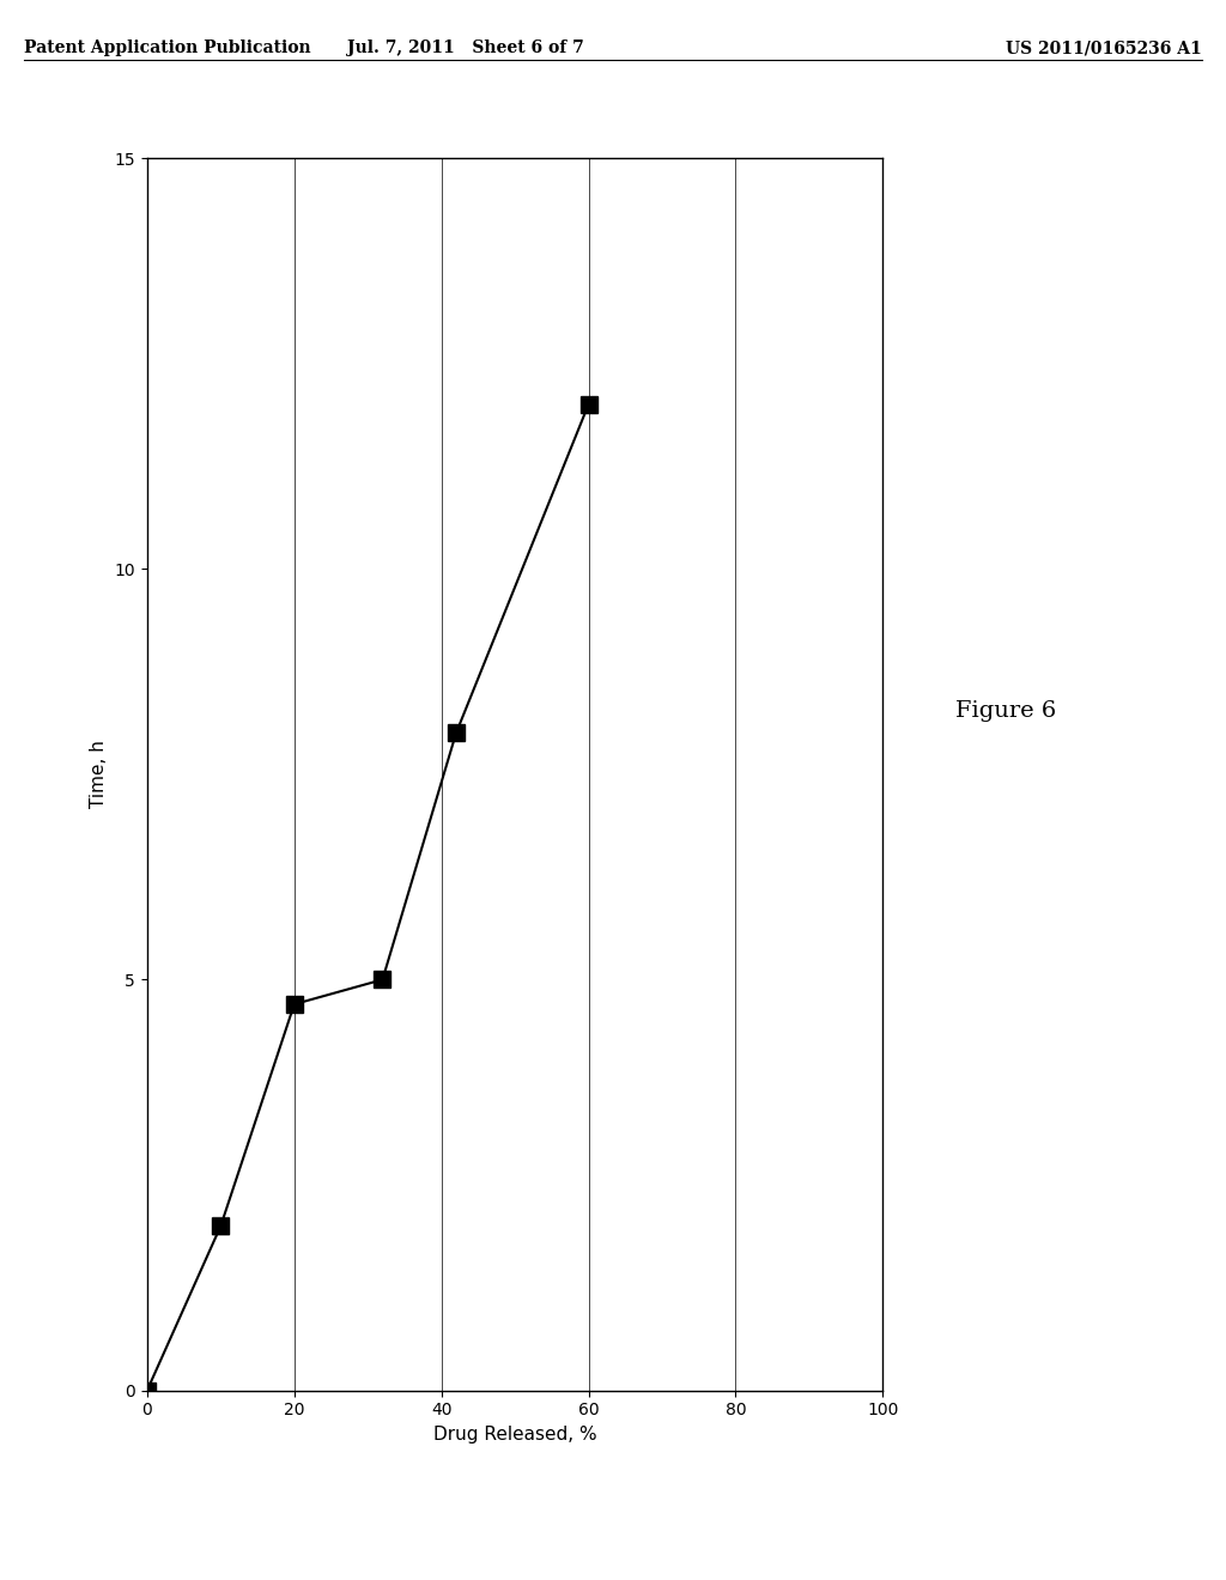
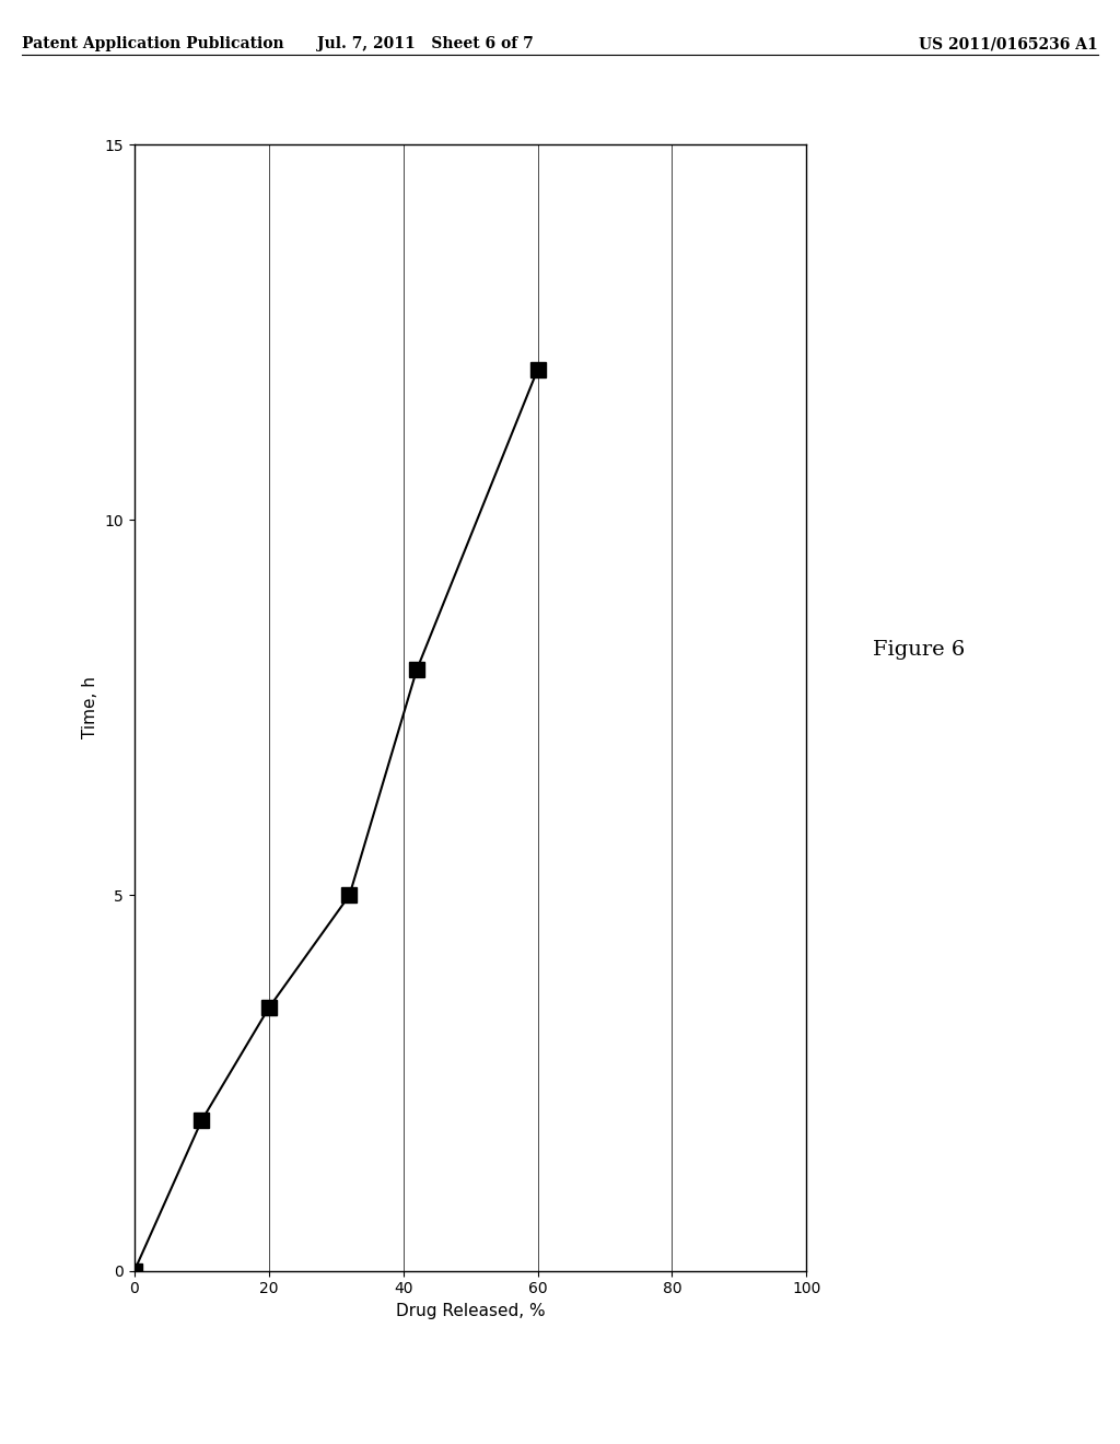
20: 4.7 -> 3.5
